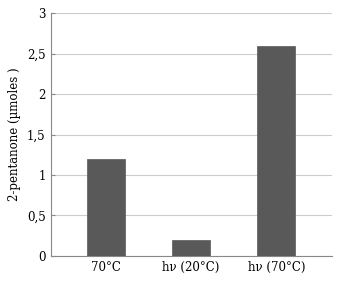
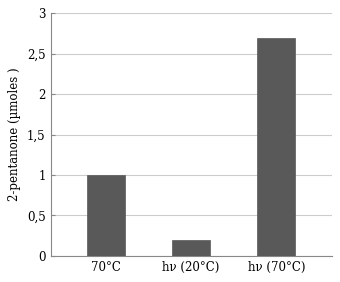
70°C: 1,2 -> 1,0
hν (70°C): 2,6 -> 2,7
